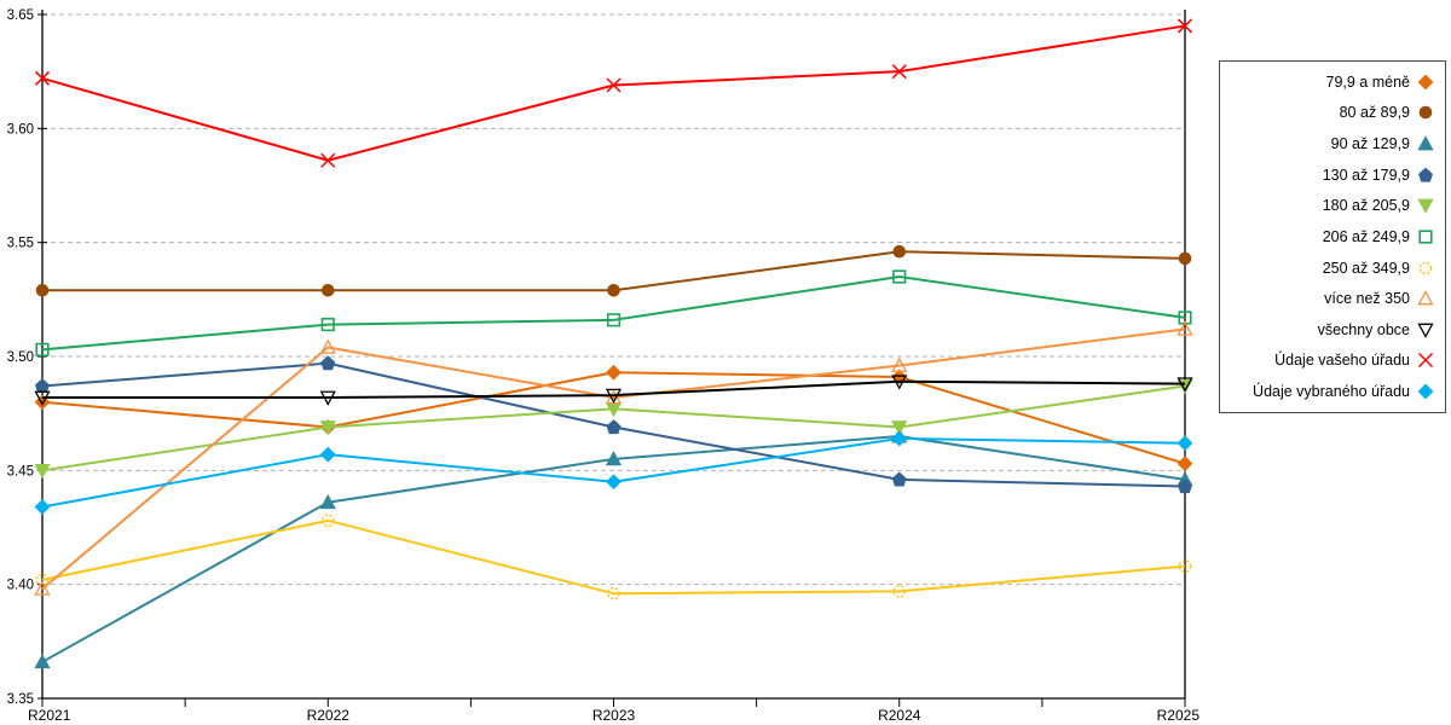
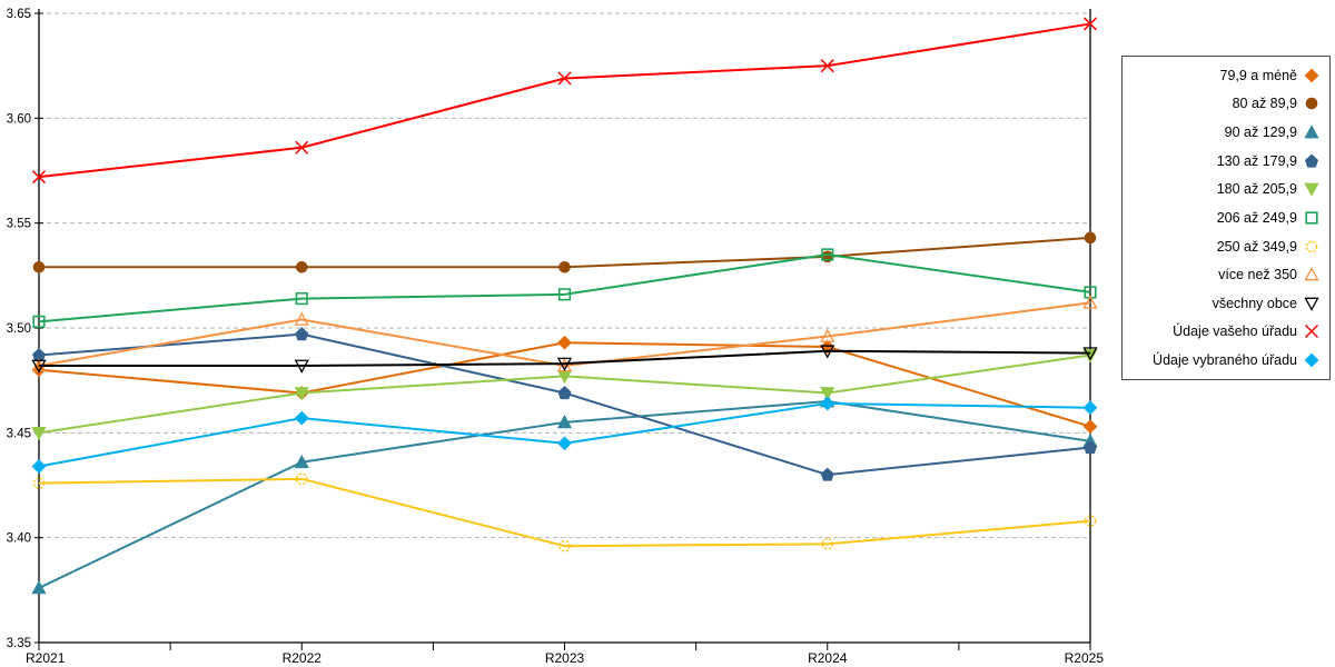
90 až 129,9/R2021: 3.366 -> 3.376
250 až 349,9/R2021: 3.402 -> 3.426
více než 350/R2021: 3.398 -> 3.482
Údaje vašeho úřadu/R2021: 3.622 -> 3.572
80 až 89,9/R2024: 3.546 -> 3.534
130 až 179,9/R2024: 3.446 -> 3.430
